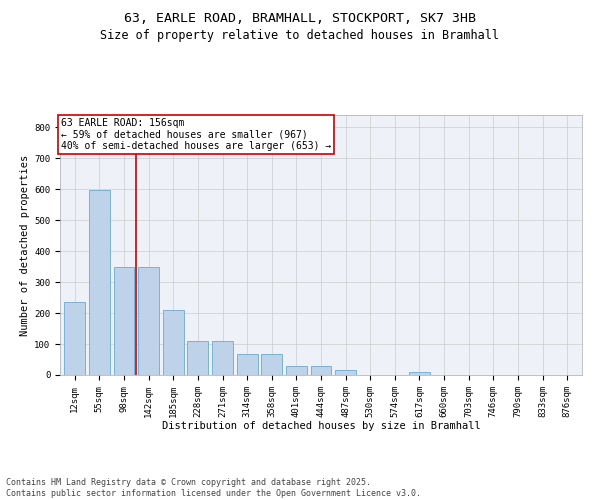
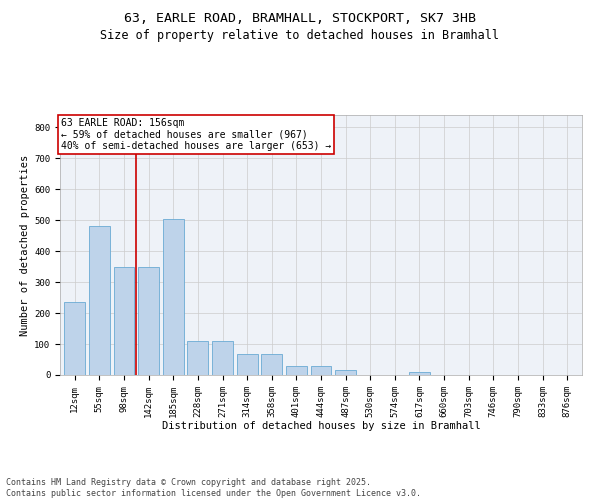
55sqm: 597 -> 480
185sqm: 210 -> 505
